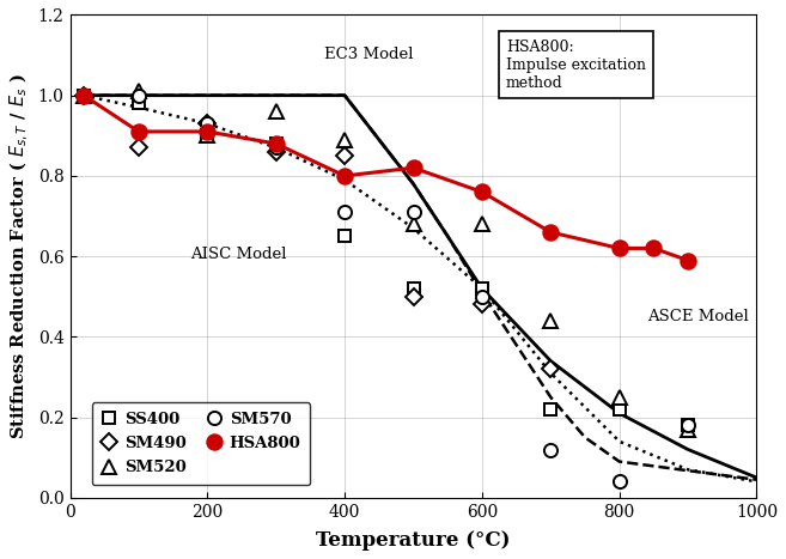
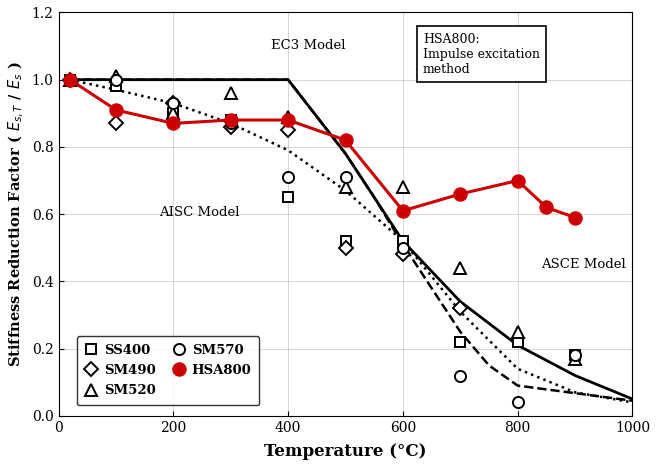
HSA800/200: 0.91 -> 0.87
HSA800/400: 0.80 -> 0.88
HSA800/600: 0.76 -> 0.61
HSA800/800: 0.62 -> 0.70
